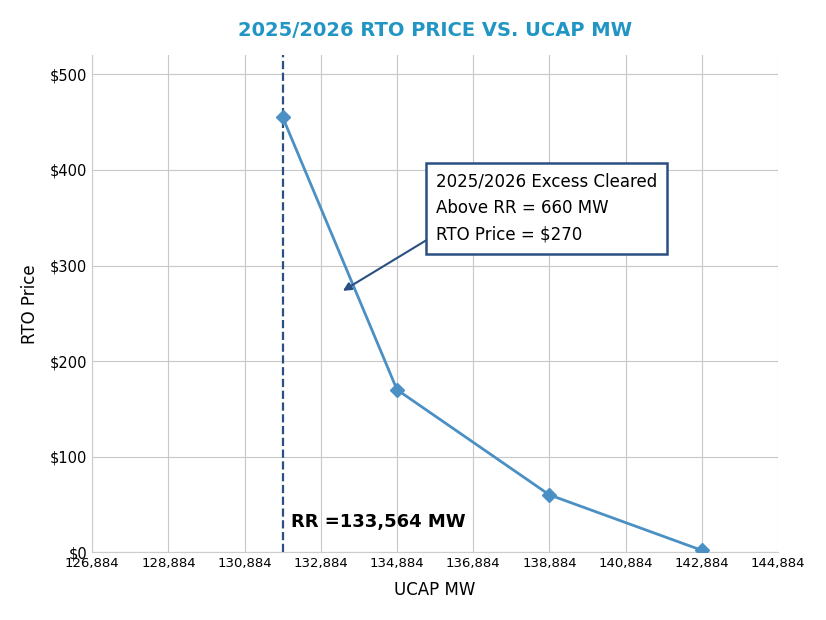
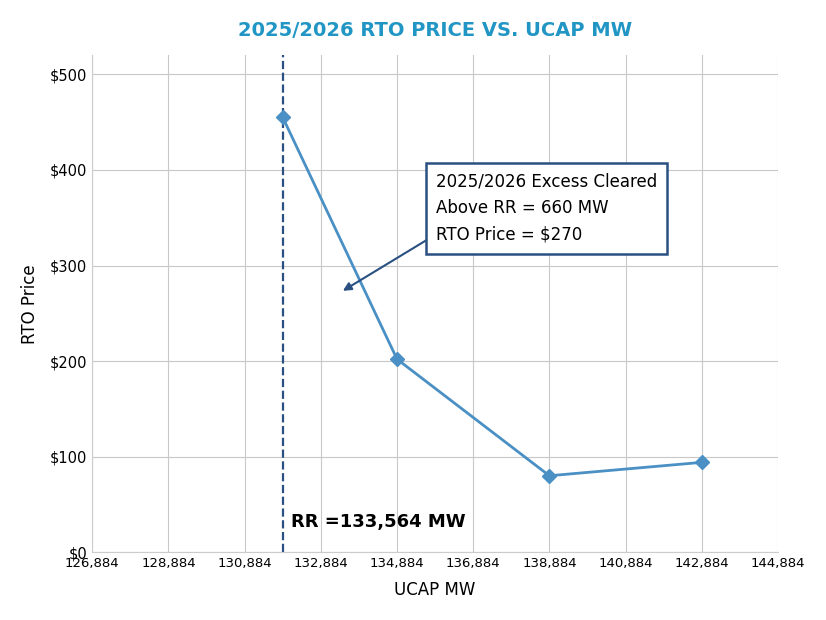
134,884: $170 -> $202
138,884: $60 -> $80
142,884: $2 -> $94
